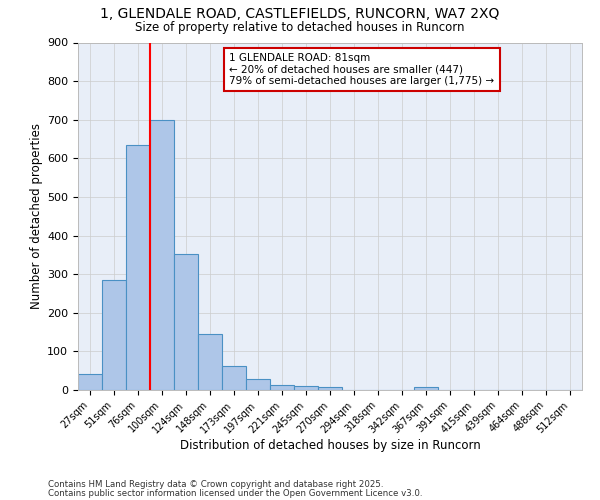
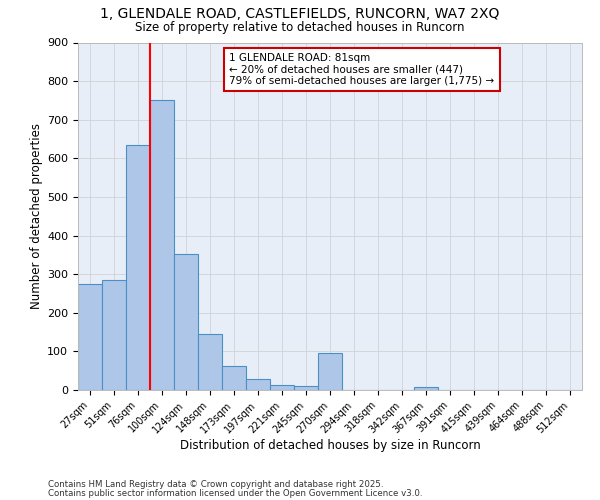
27sqm: 42 -> 275
100sqm: 698 -> 750
270sqm: 8 -> 95
